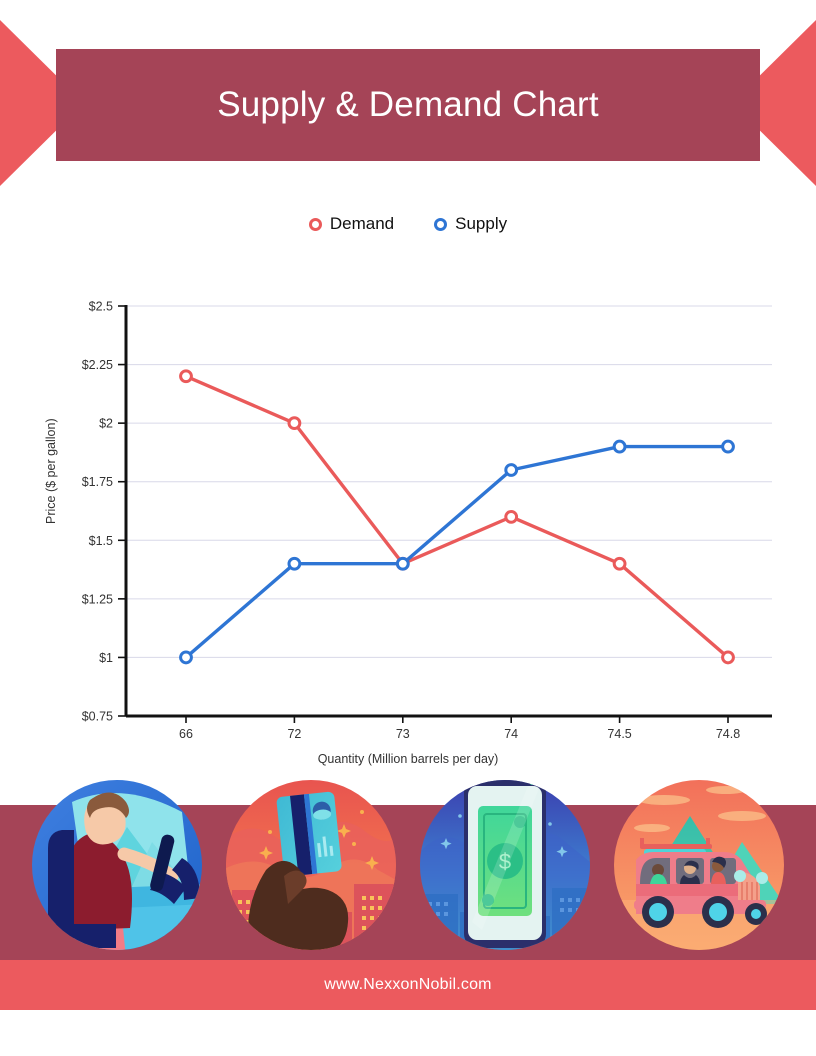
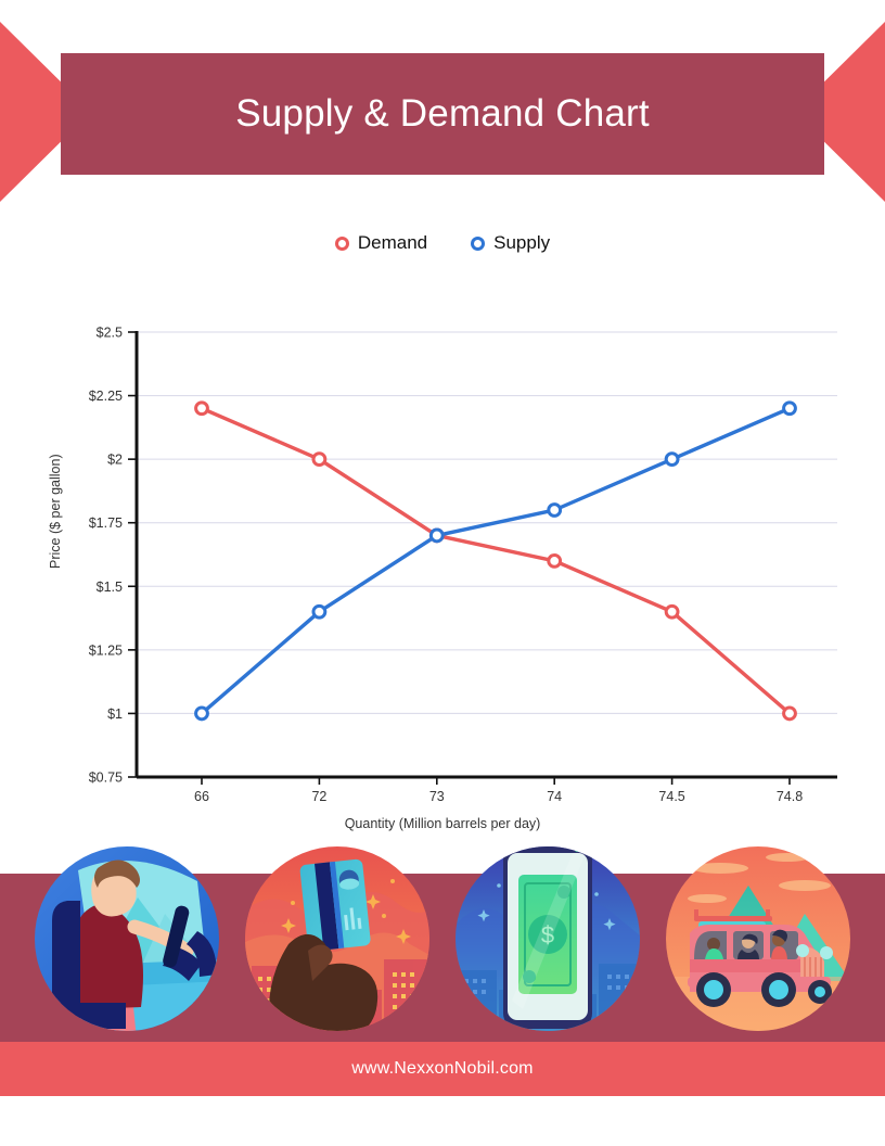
Demand/73: $1.4 -> $1.7
Supply/73: $1.4 -> $1.7
Supply/74.5: $1.9 -> $2.0
Supply/74.8: $1.9 -> $2.2
